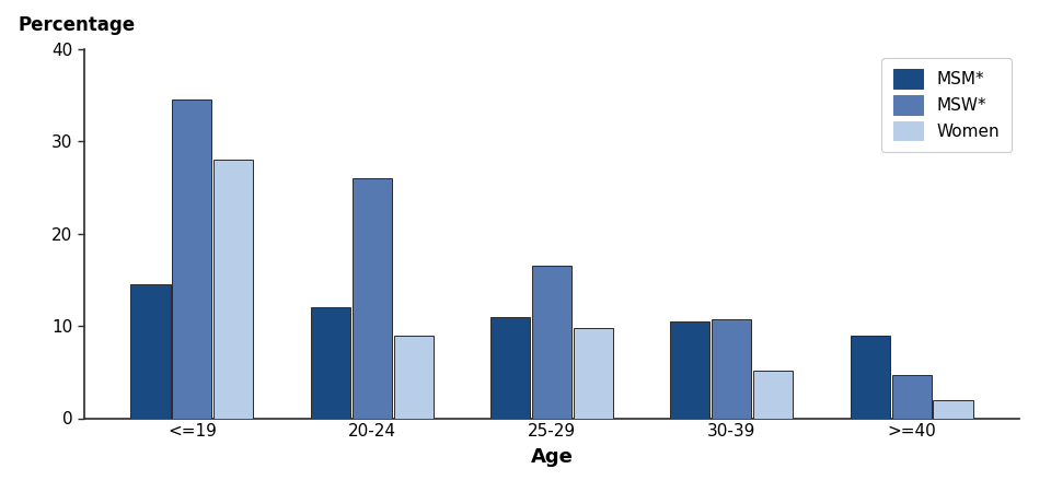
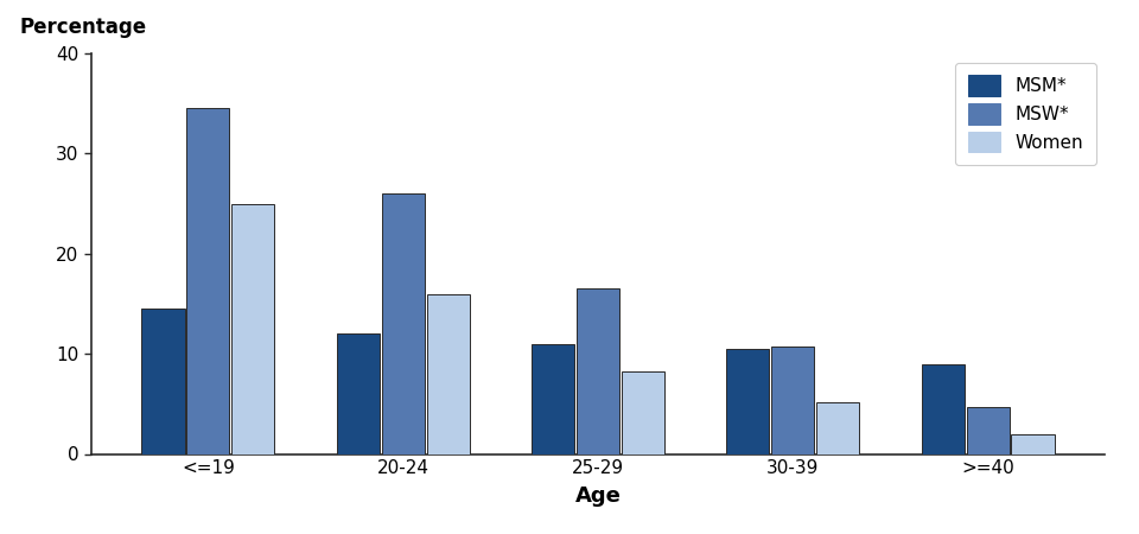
Women/<=19: 28.0 -> 25.0
Women/20-24: 9.0 -> 16.0
Women/25-29: 9.8 -> 8.2
